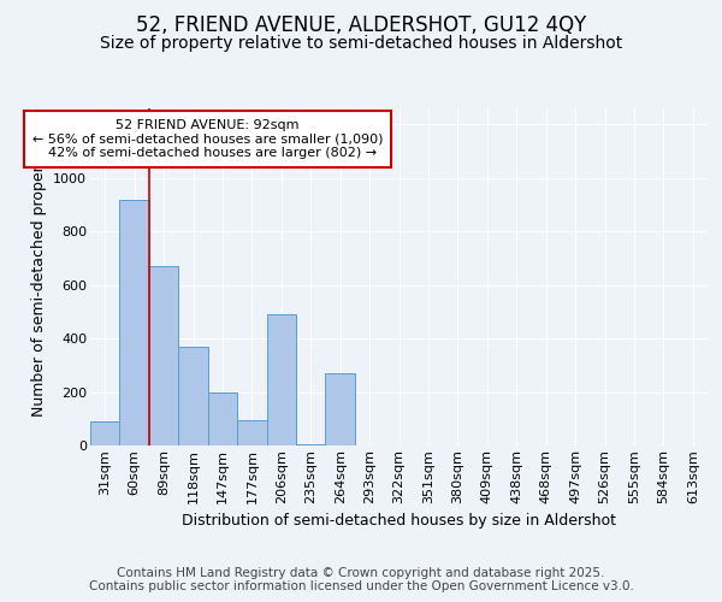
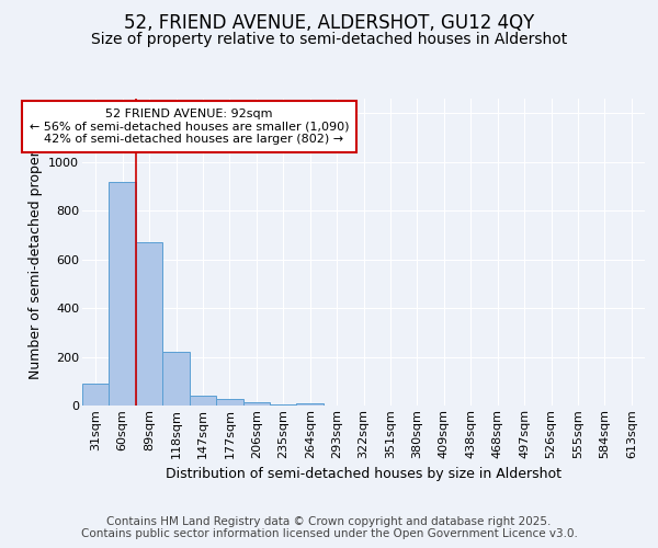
118sqm: 370 -> 220
147sqm: 200 -> 40
177sqm: 95 -> 25
206sqm: 490 -> 15
264sqm: 270 -> 10
